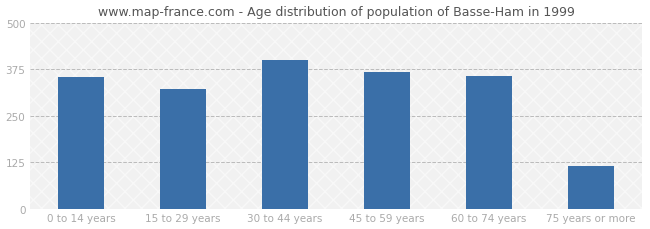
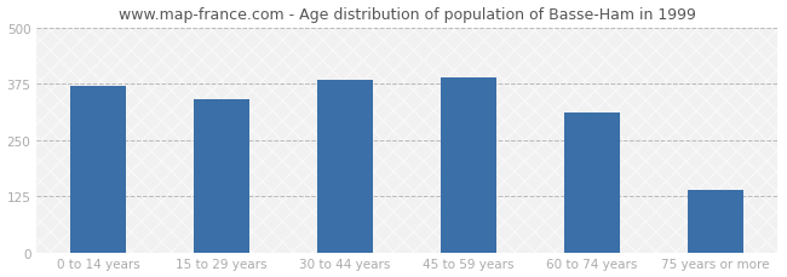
0 to 14 years: 355 -> 370
15 to 29 years: 322 -> 340
30 to 44 years: 400 -> 385
45 to 59 years: 368 -> 390
60 to 74 years: 358 -> 310
75 years or more: 115 -> 140
